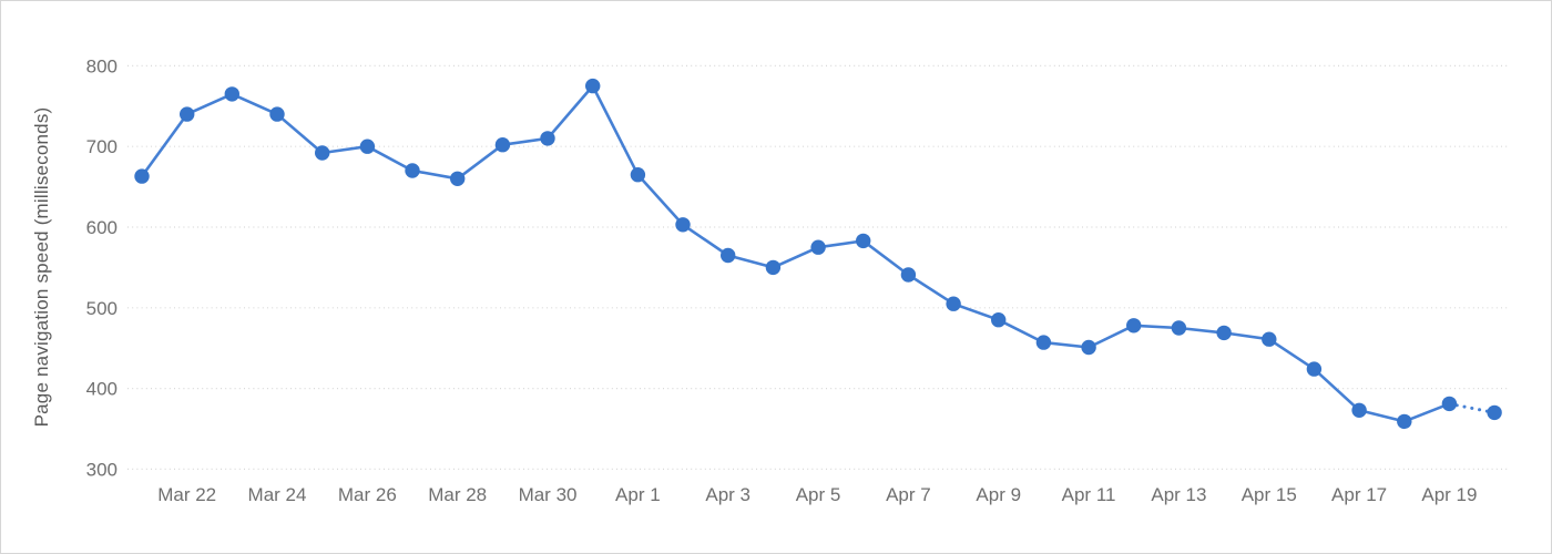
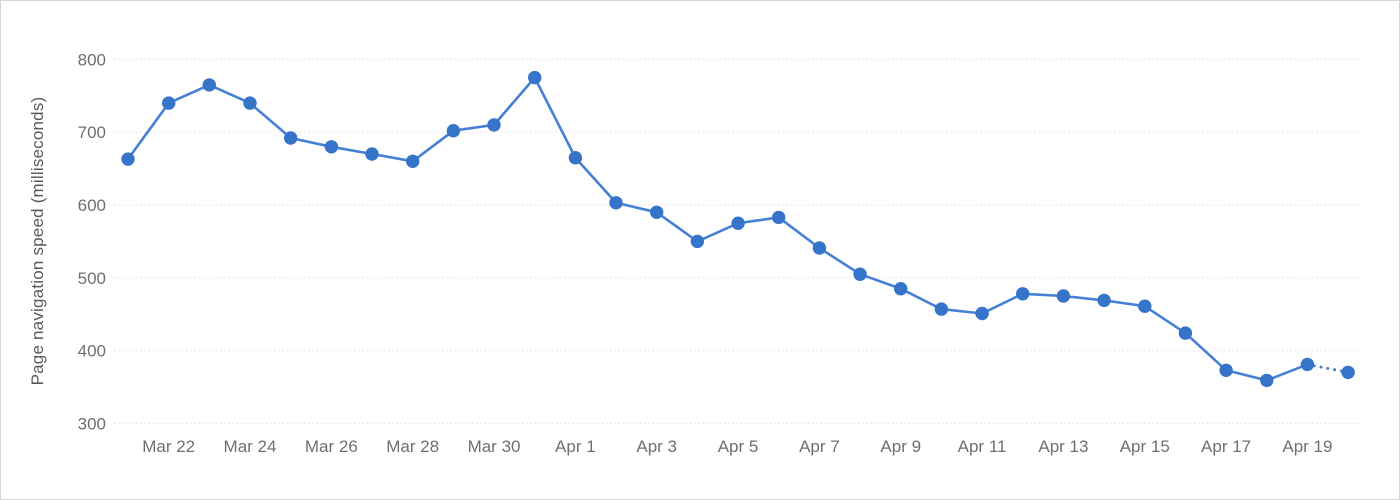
Mar 26: 700 -> 680
Apr 3: 560 -> 590
